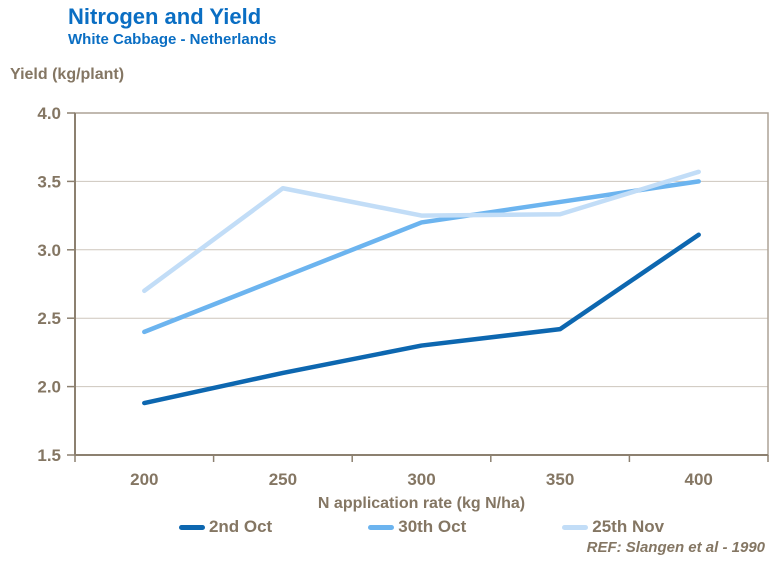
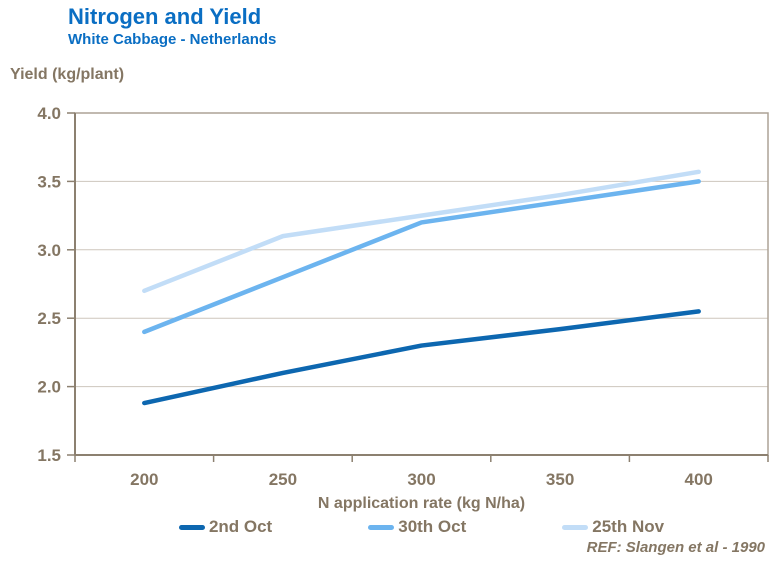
25th Nov/250: 3.45 -> 3.10
25th Nov/350: 3.26 -> 3.40
2nd Oct/400: 3.11 -> 2.55
